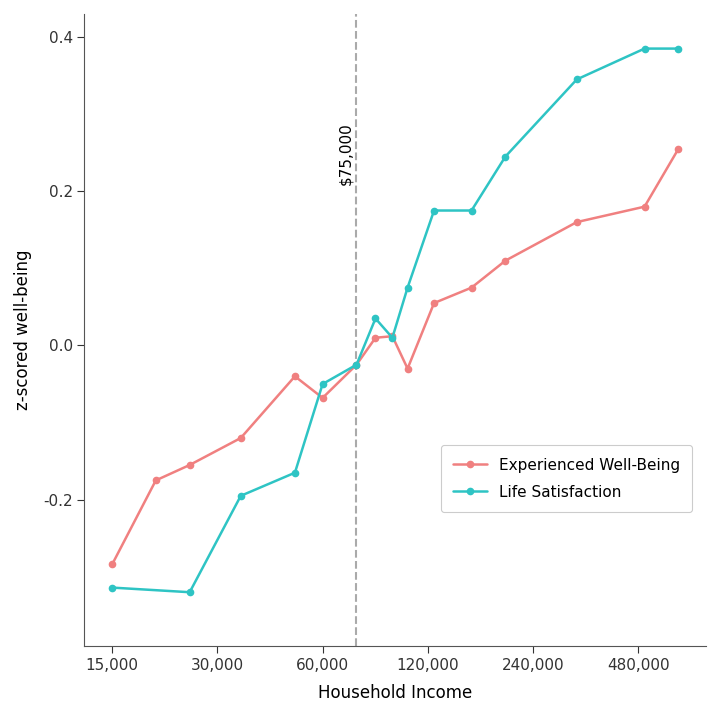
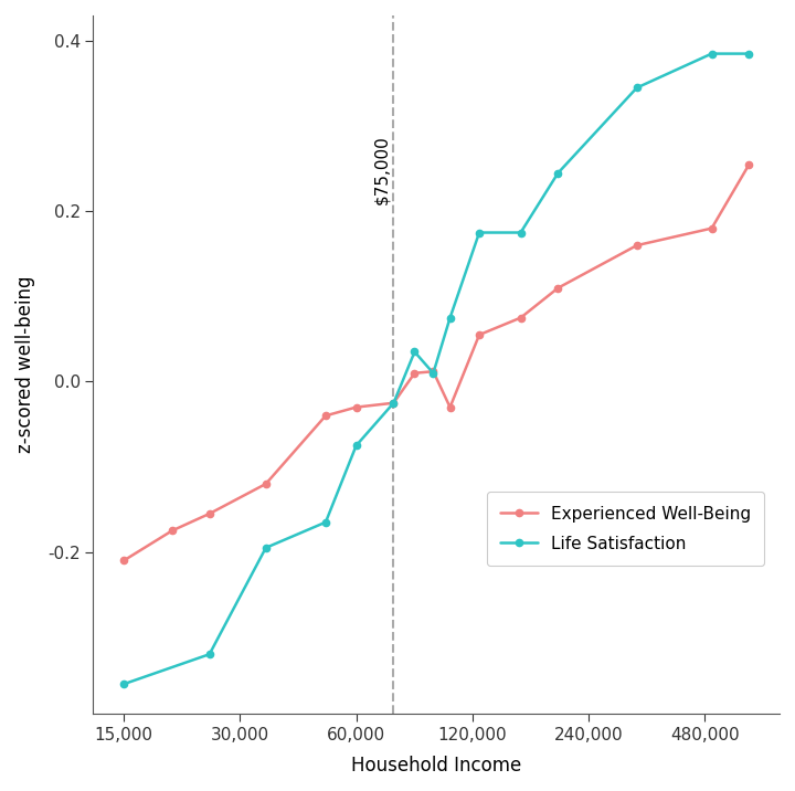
Experienced Well-Being/15,000: -0.284 -> -0.210
Life Satisfaction/15,000: -0.314 -> -0.355
Experienced Well-Being/60,000: -0.068 -> -0.030
Life Satisfaction/60,000: -0.050 -> -0.075
